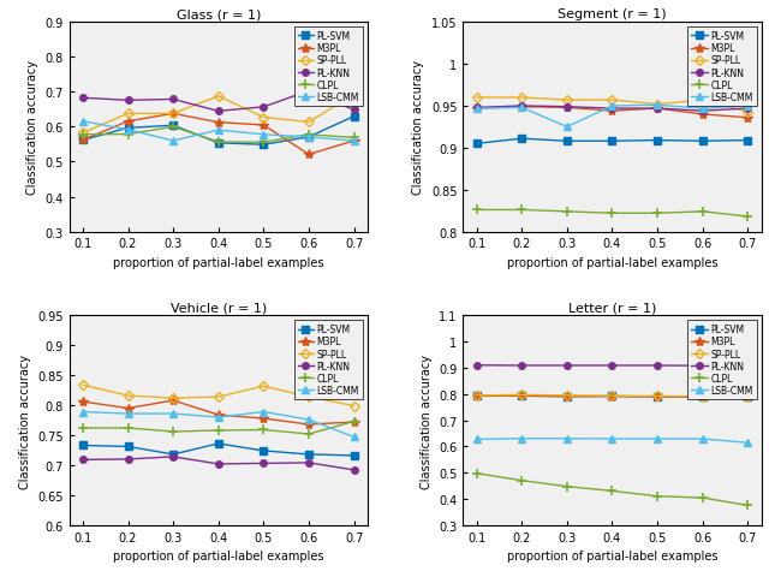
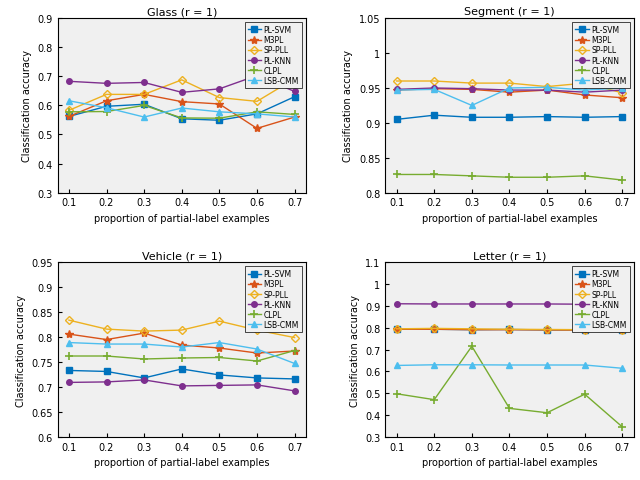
Letter (r = 1)/CLPL/0.3: 0.447 -> 0.715
Letter (r = 1)/CLPL/0.6: 0.404 -> 0.495
Letter (r = 1)/CLPL/0.7: 0.375 -> 0.345
